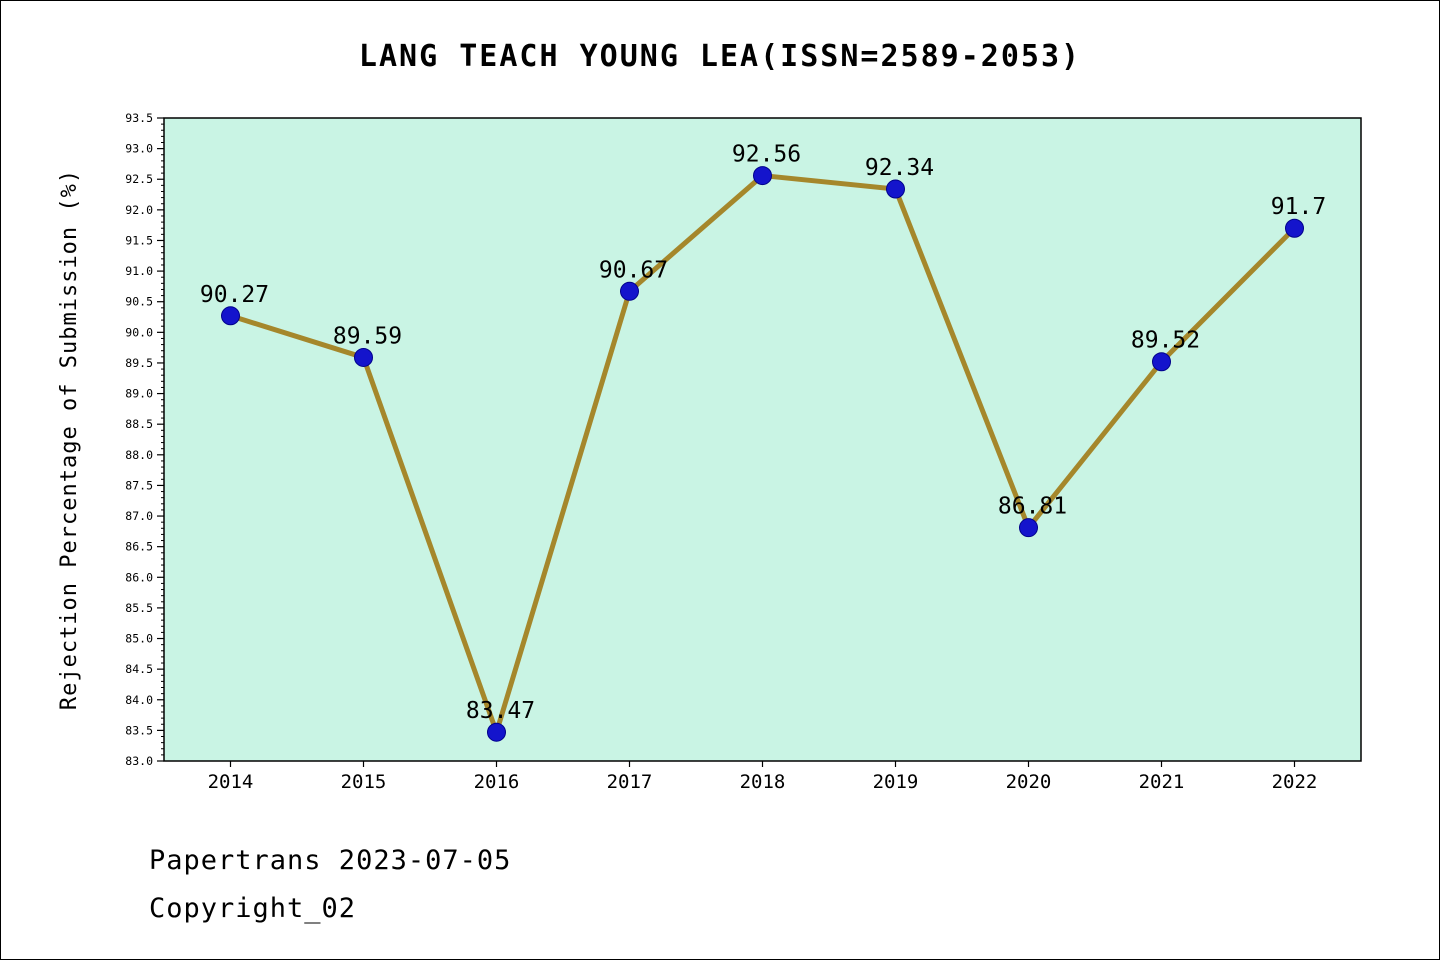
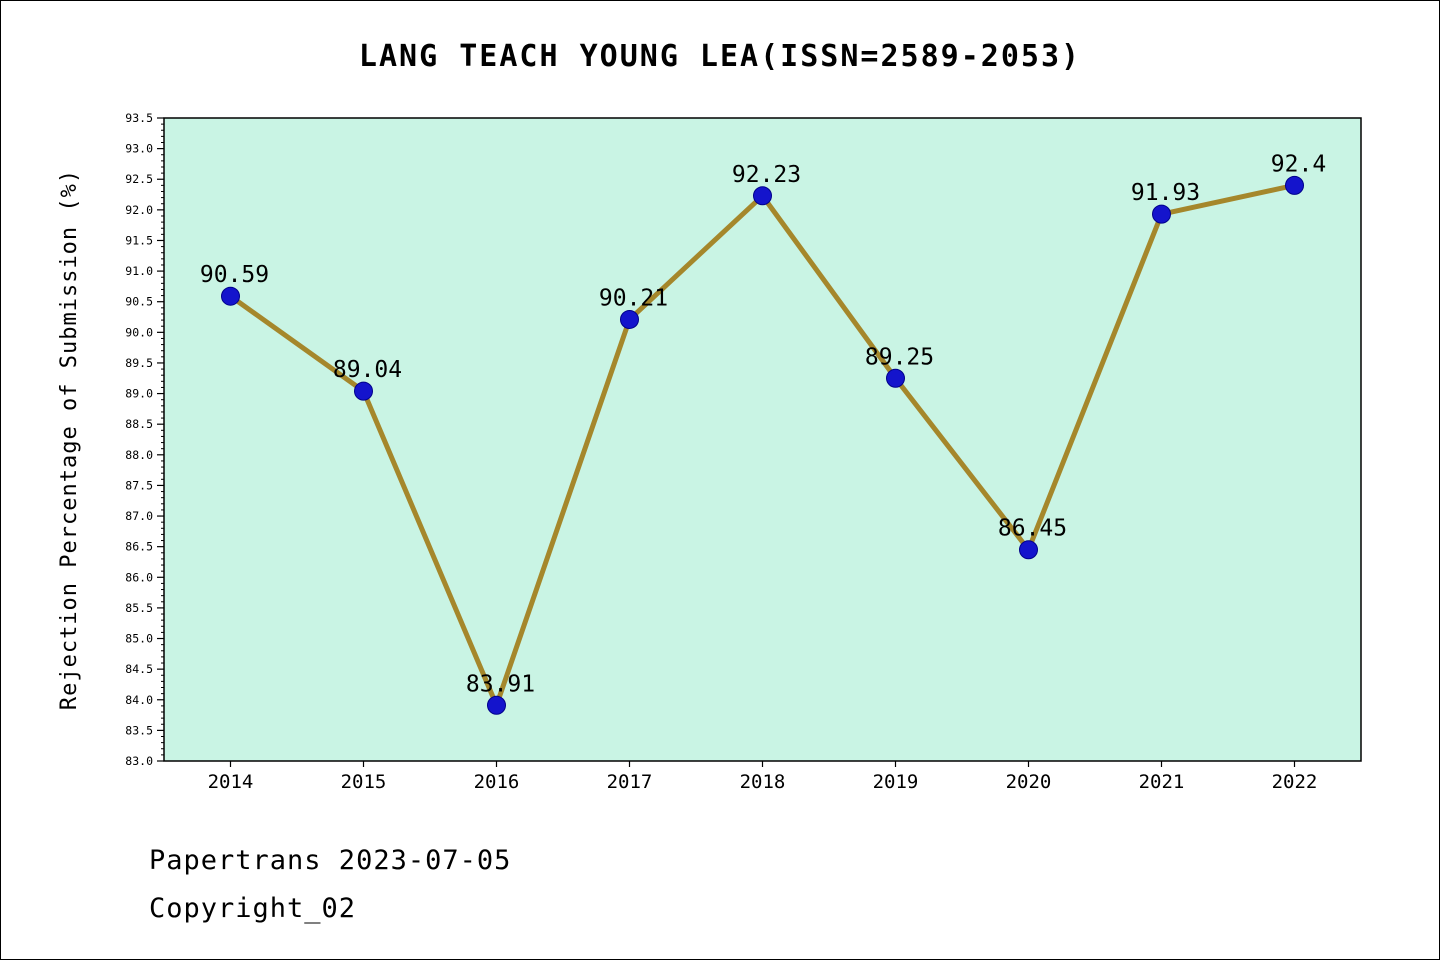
2014: 90.27 -> 90.59
2015: 89.59 -> 89.04
2016: 83.47 -> 83.91
2017: 90.67 -> 90.21
2018: 92.56 -> 92.23
2019: 92.34 -> 89.25
2020: 86.81 -> 86.45
2021: 89.52 -> 91.93
2022: 91.7 -> 92.4
